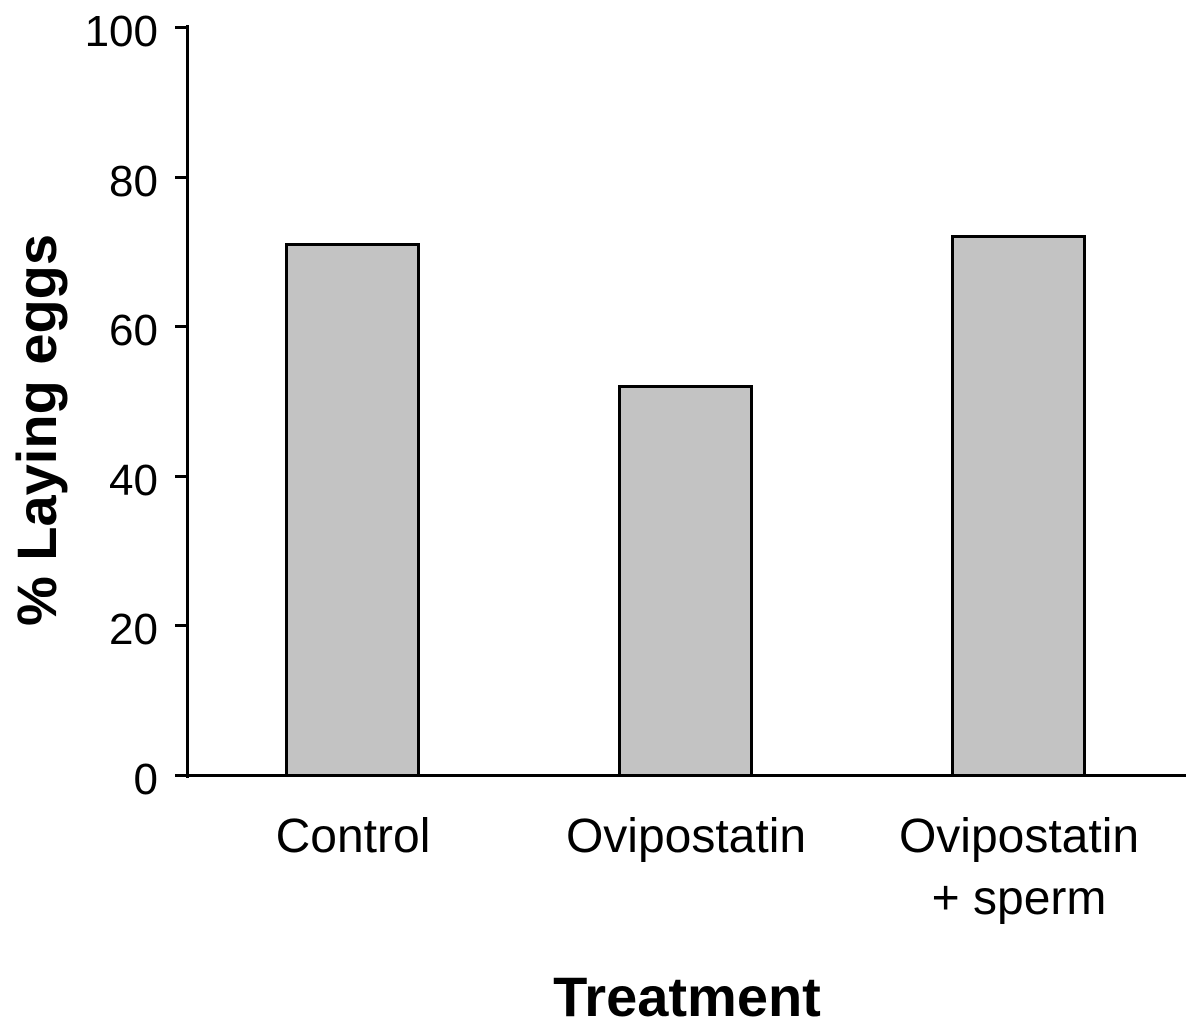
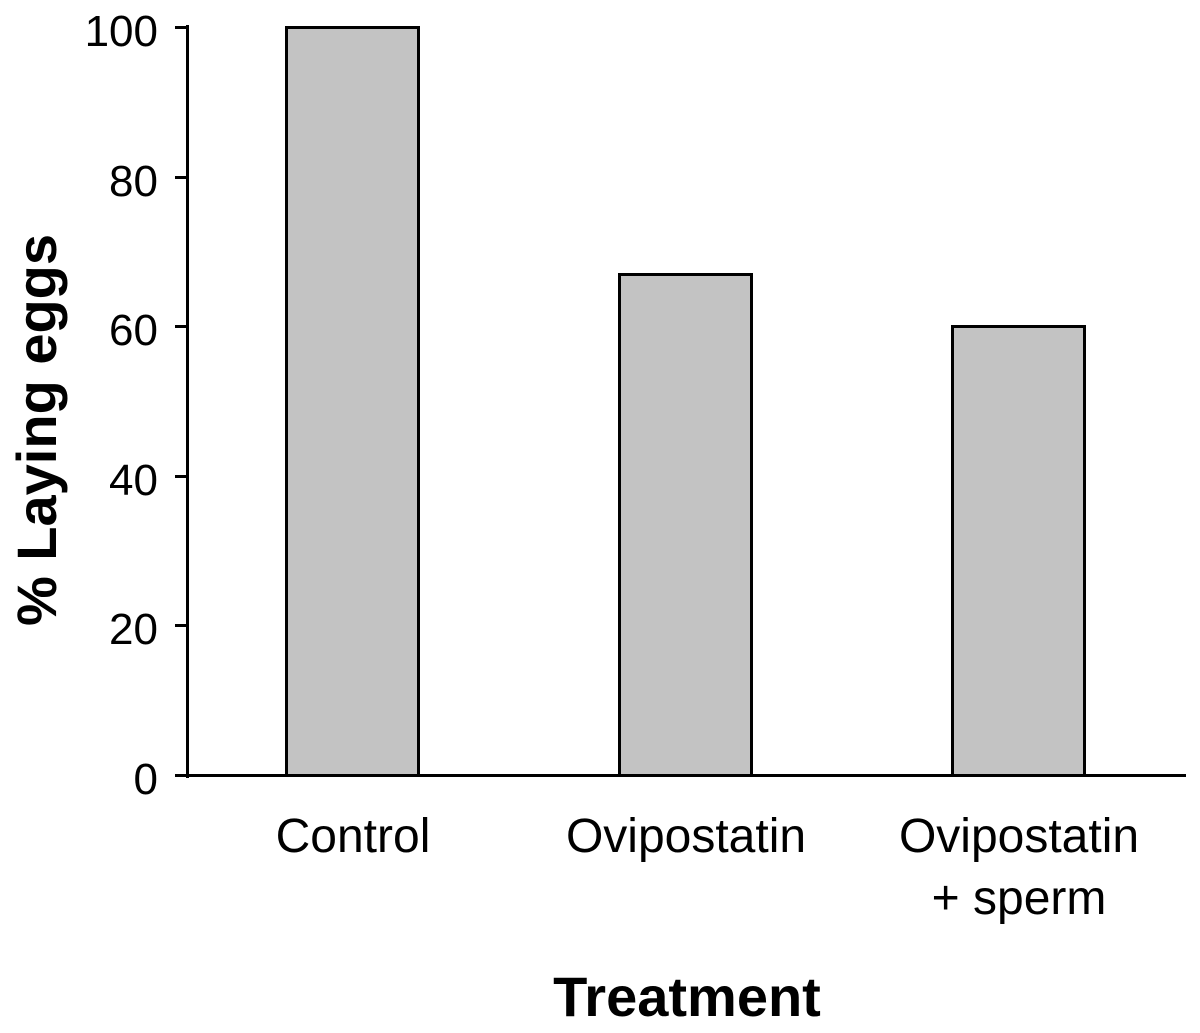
Control: 71 -> 100
Ovipostatin: 52 -> 67
Ovipostatin + sperm: 72 -> 60
